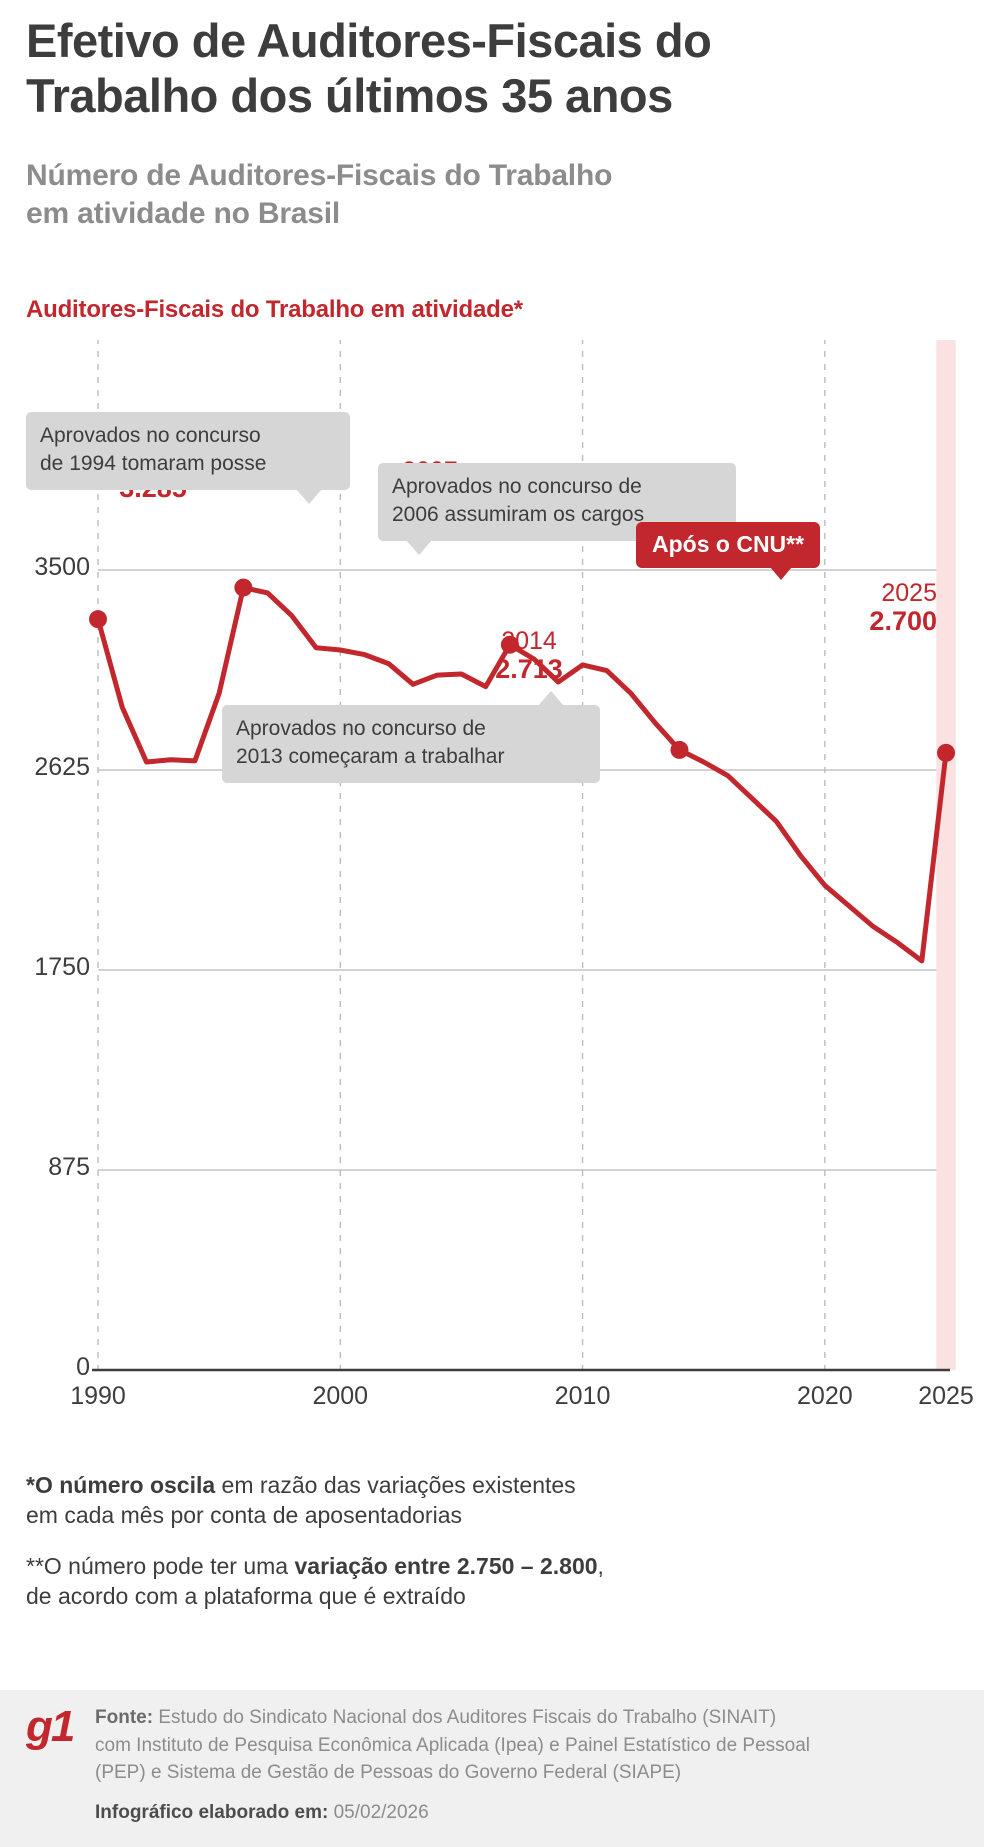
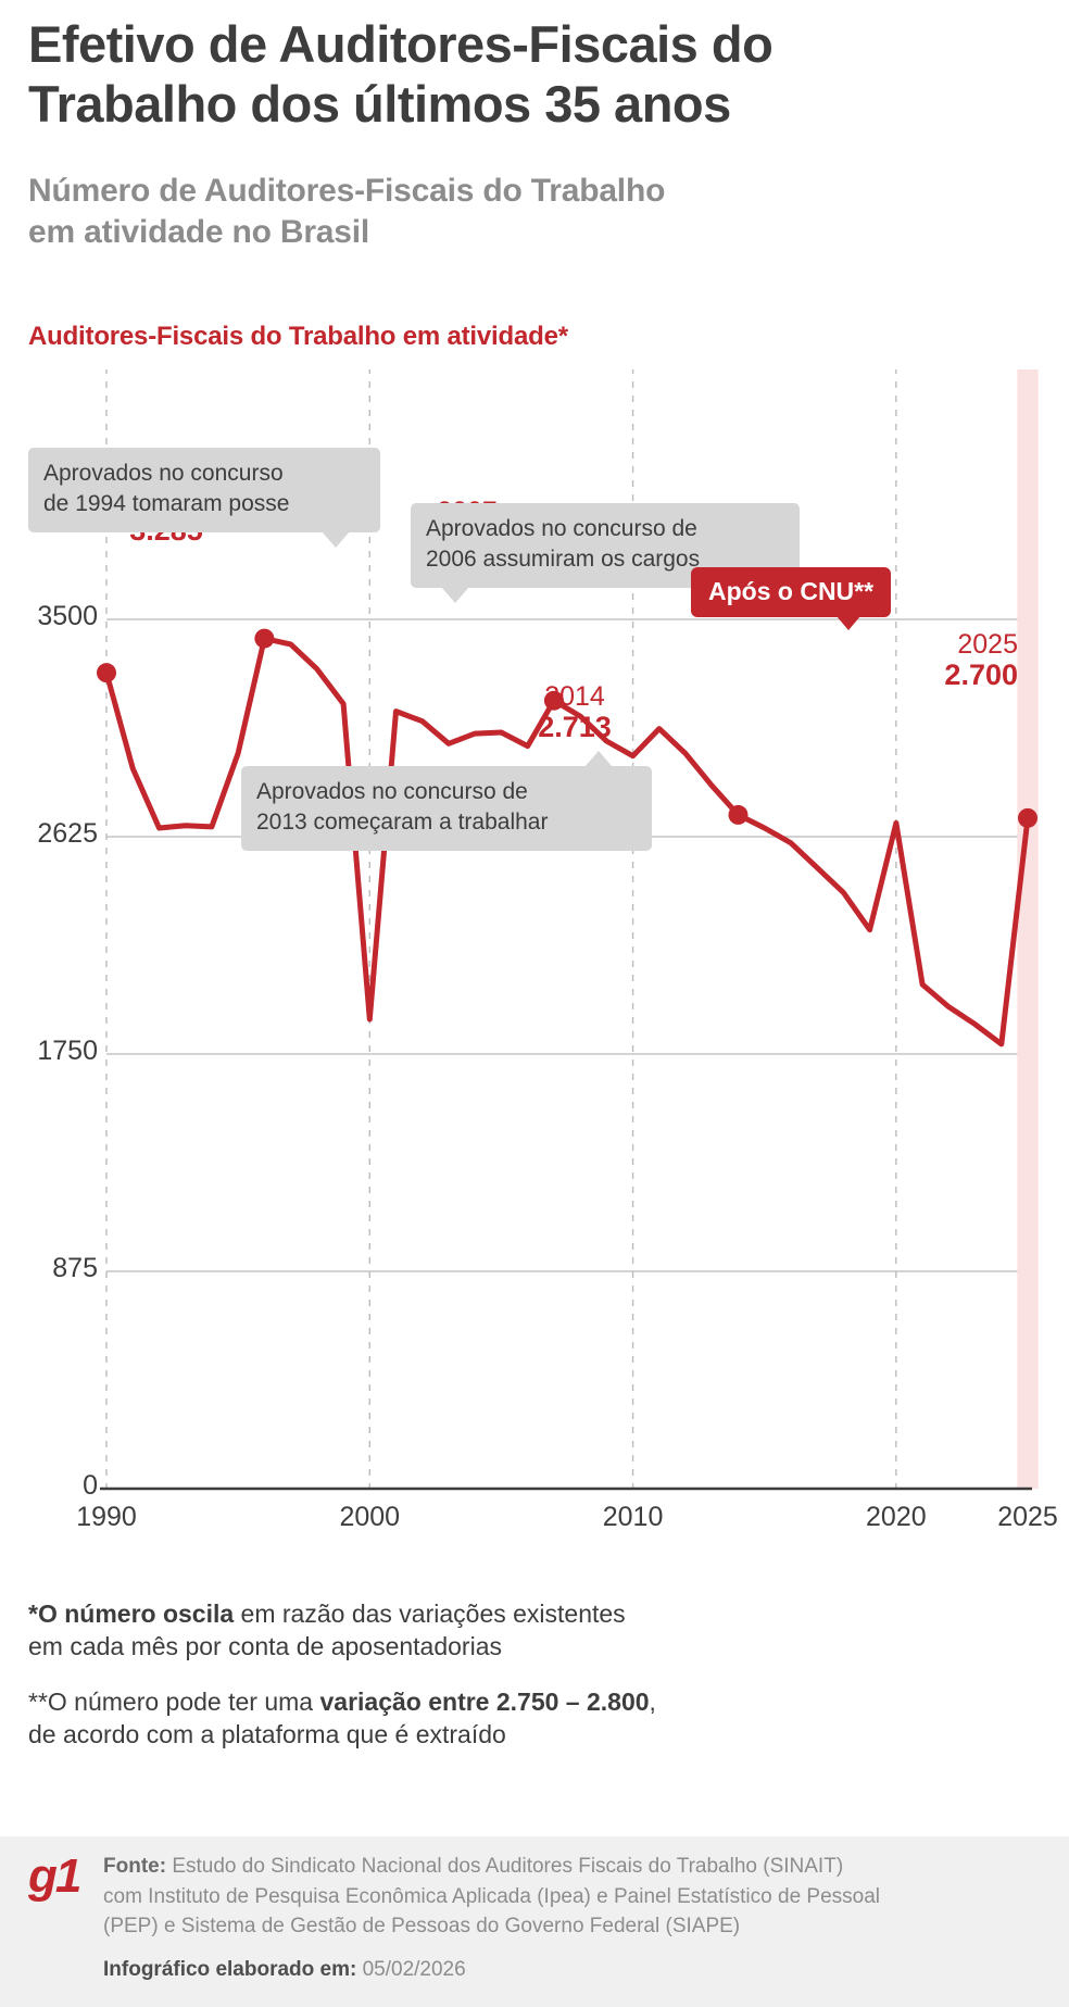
2000: 3150 -> 1890
2010: 3080 -> 2950
2020: 2120 -> 2680
